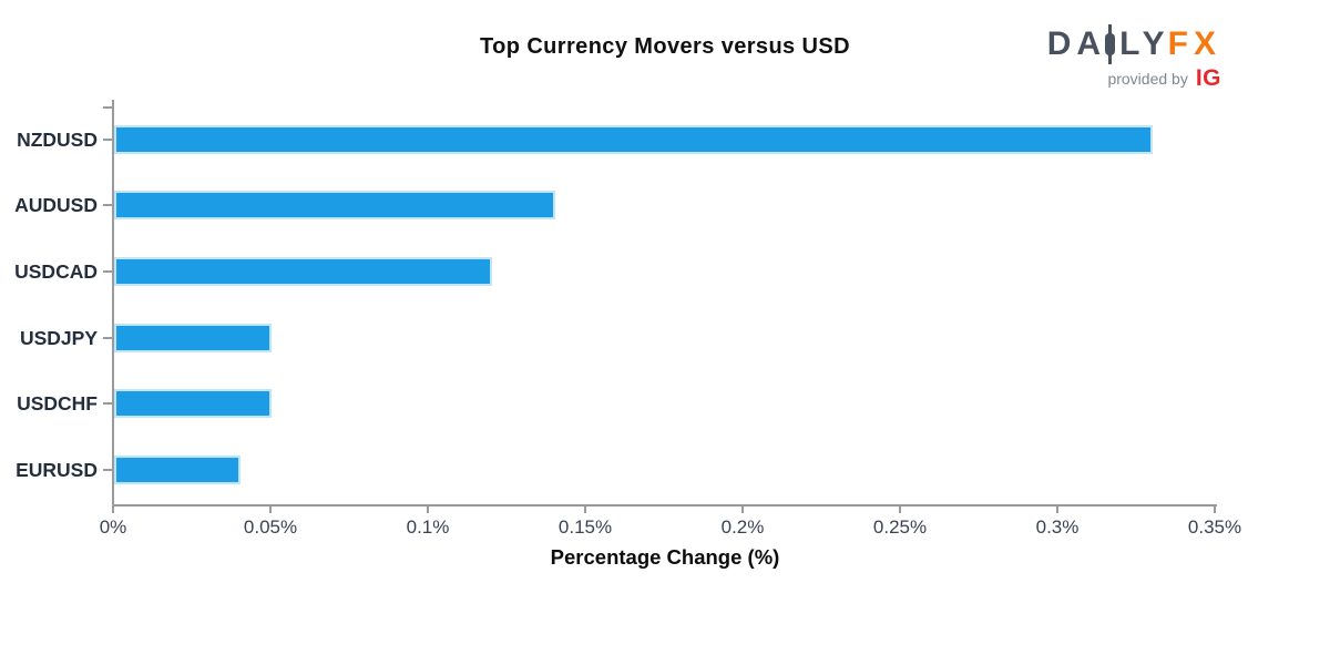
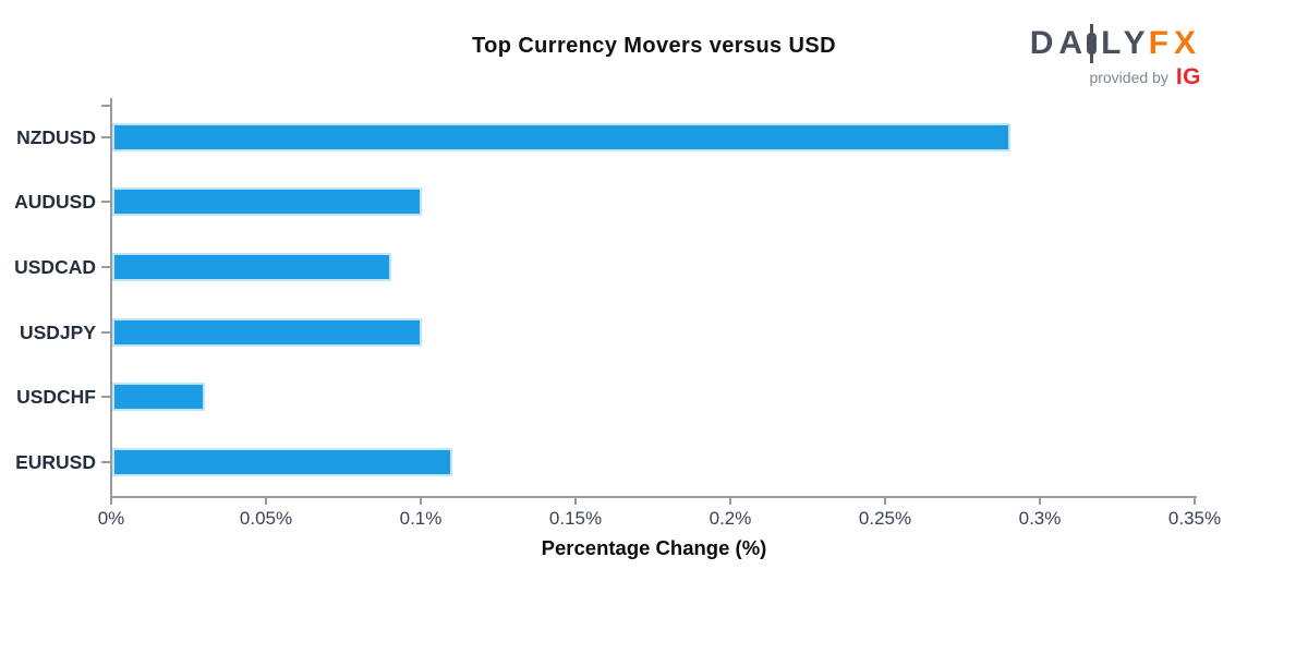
NZDUSD: 0.33% -> 0.29%
AUDUSD: 0.14% -> 0.10%
USDCAD: 0.12% -> 0.09%
USDJPY: 0.05% -> 0.10%
USDCHF: 0.05% -> 0.03%
EURUSD: 0.04% -> 0.11%
